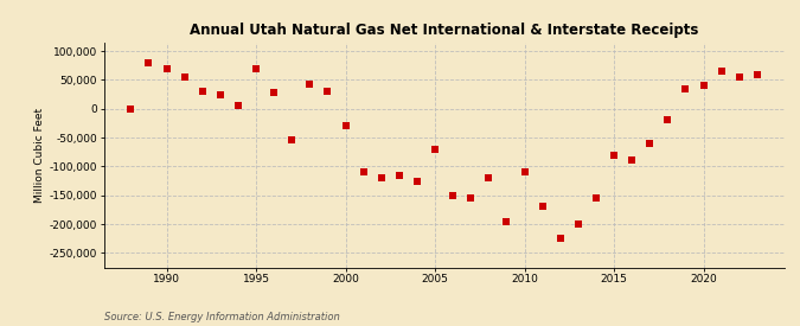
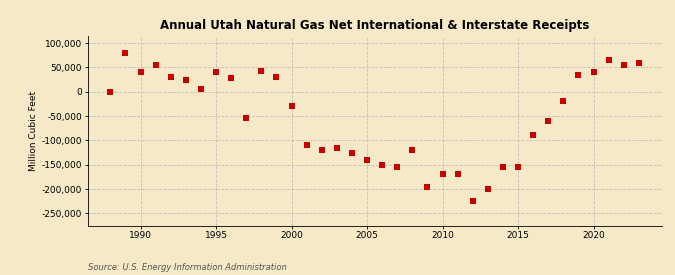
1990: 70,000 -> 40,000
1995: 70,000 -> 40,000
2005: -70,000 -> -140,000
2010: -110,000 -> -170,000
2015: -80,000 -> -155,000
